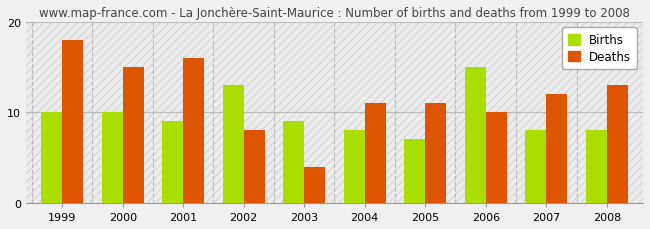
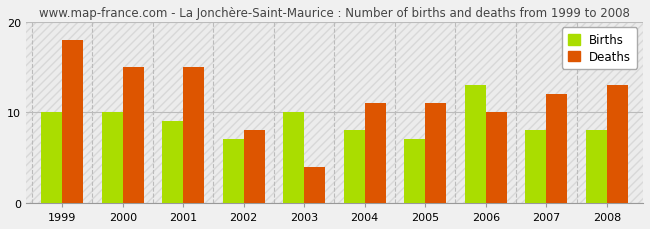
Deaths/2001: 16 -> 15
Births/2002: 13 -> 7
Births/2003: 9 -> 10
Births/2006: 15 -> 13
